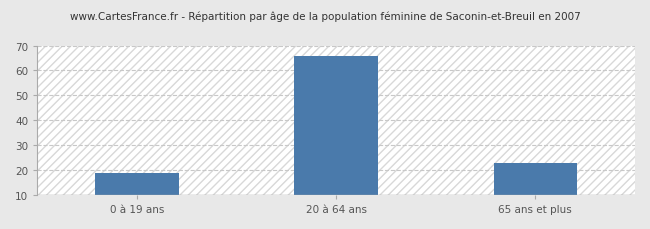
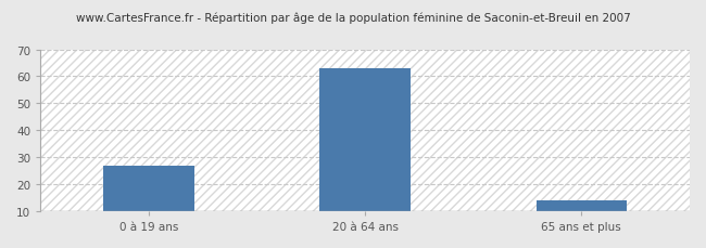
0 à 19 ans: 19 -> 27
20 à 64 ans: 66 -> 63
65 ans et plus: 23 -> 14
